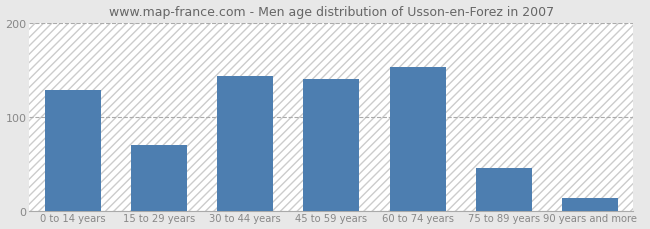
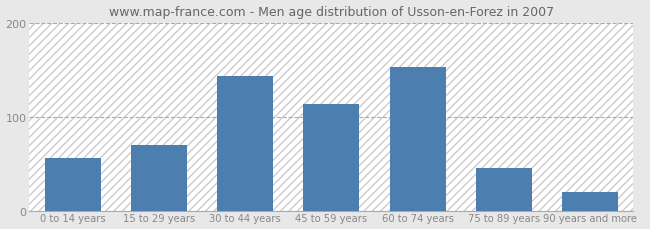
0 to 14 years: 128 -> 56
45 to 59 years: 140 -> 114
90 years and more: 13 -> 20
